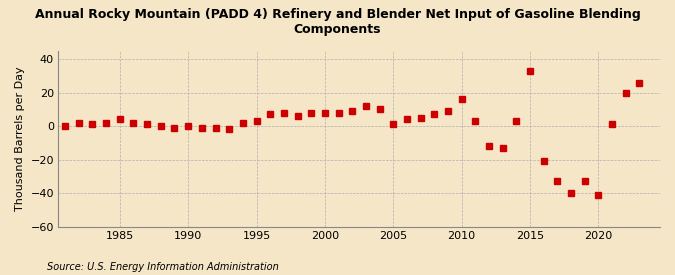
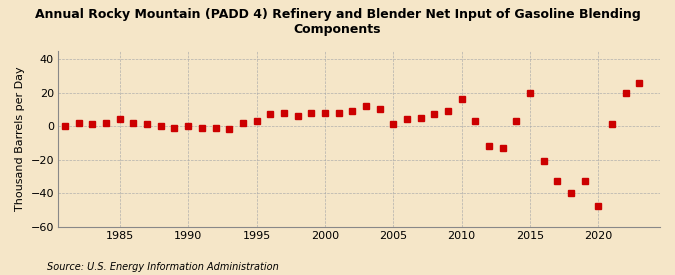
2015: 33 -> 20
2020: -41 -> -48
